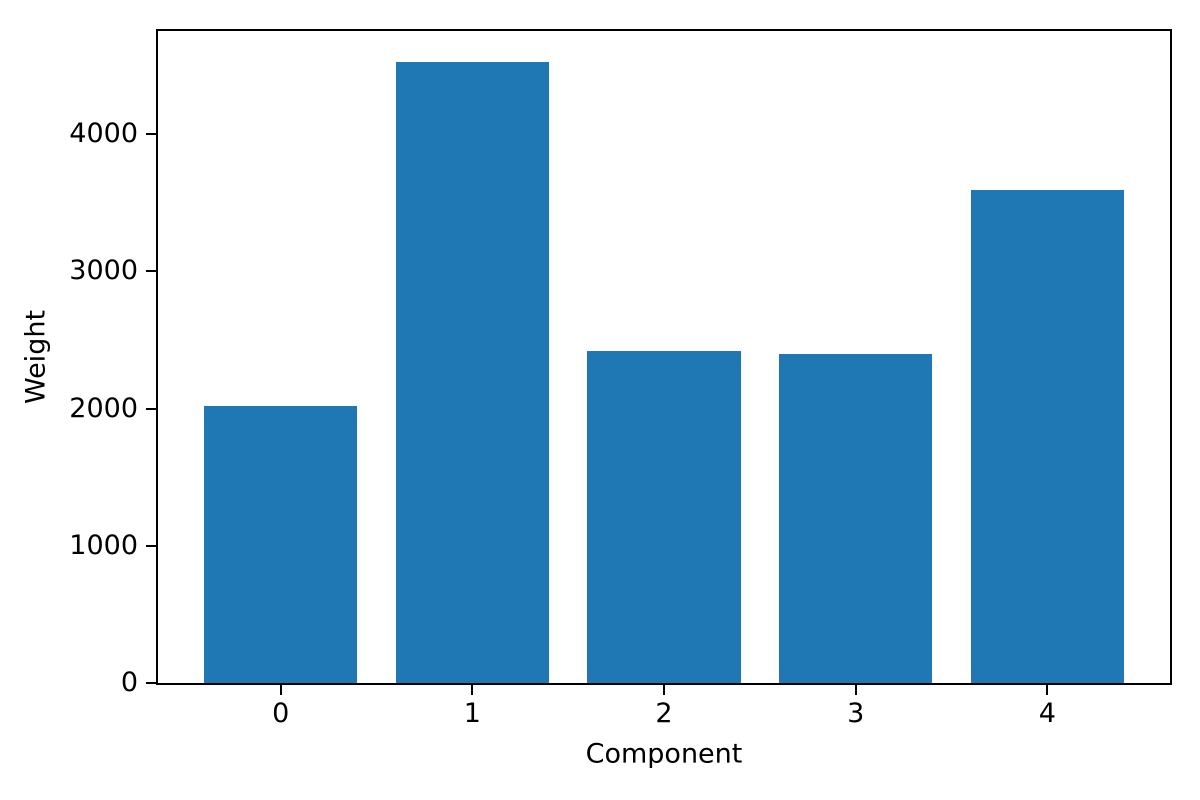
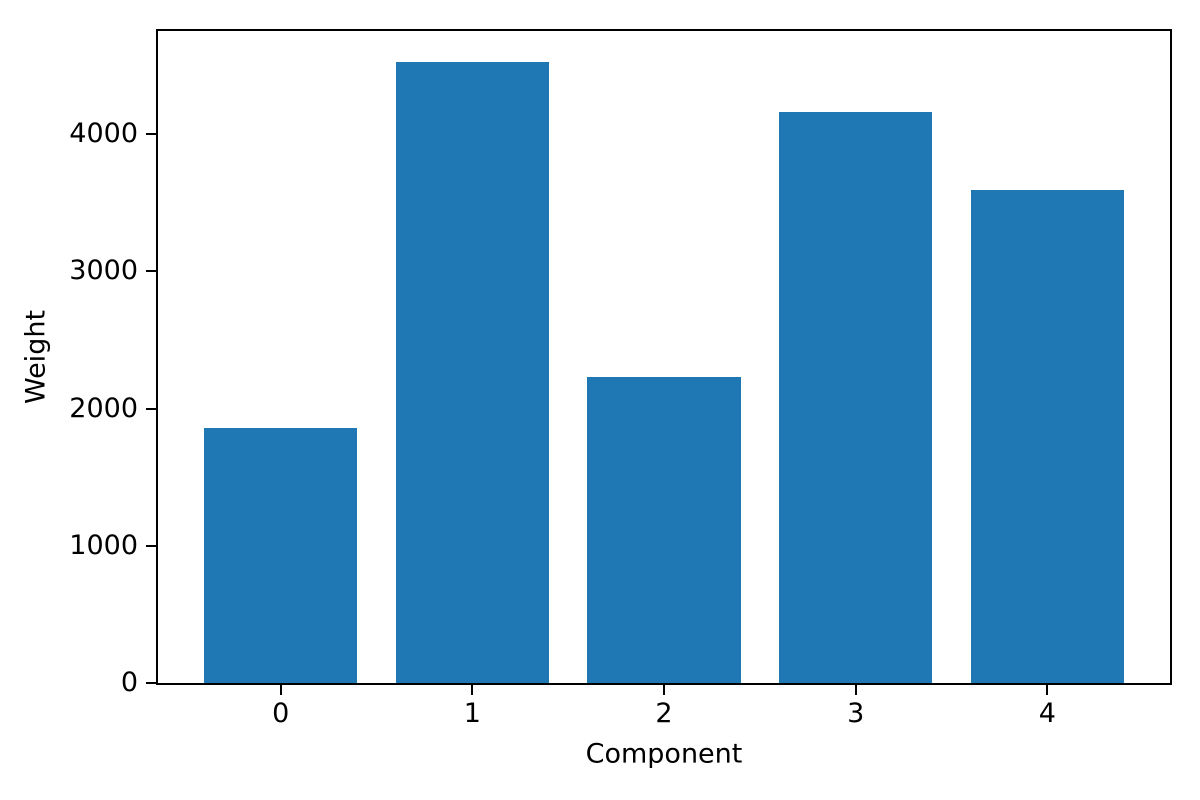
0: 2020 -> 1860
2: 2420 -> 2230
3: 2400 -> 4160
